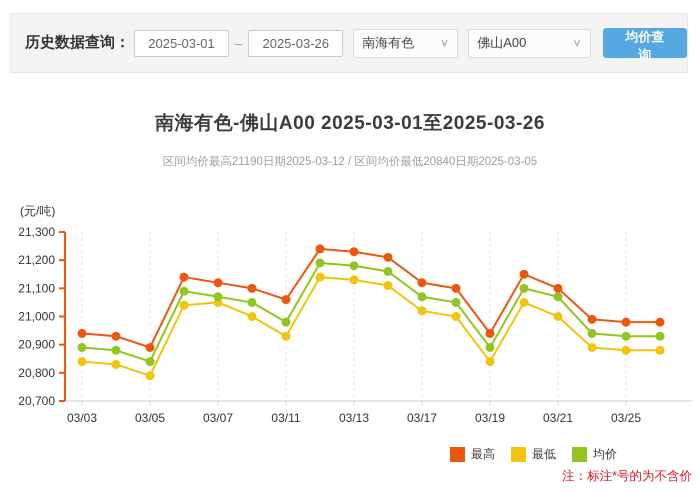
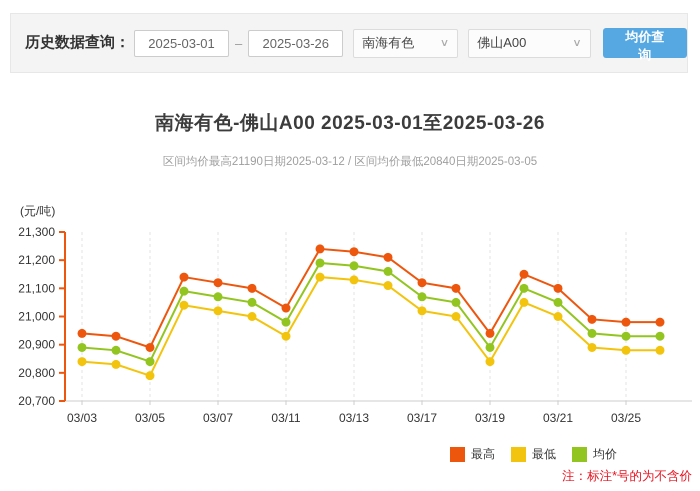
最低/03/07: 21050 -> 21020
最高/03/11: 21060 -> 21030
均价/03/21: 21070 -> 21050
